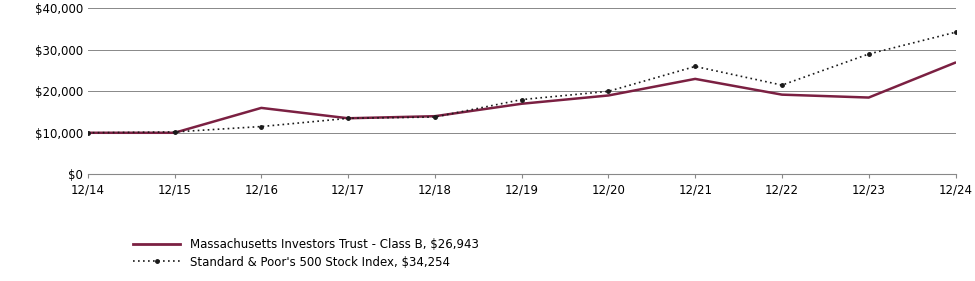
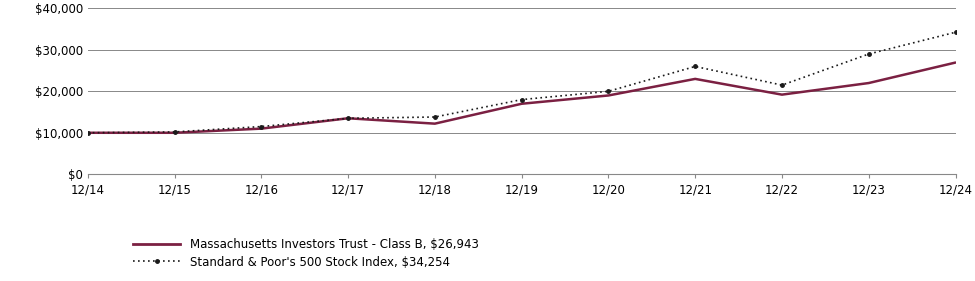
Massachusetts Investors Trust - Class B, $26,943/12/16: $16,000 -> $11,000
Massachusetts Investors Trust - Class B, $26,943/12/18: $14,000 -> $12,200
Massachusetts Investors Trust - Class B, $26,943/12/23: $18,500 -> $22,000
